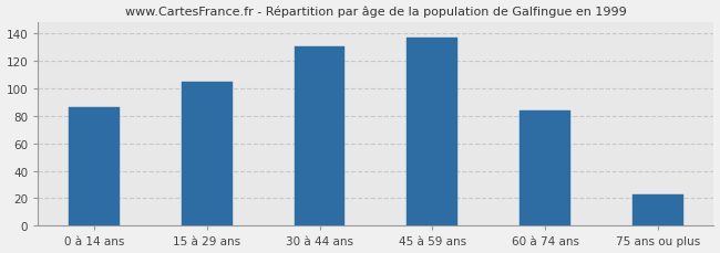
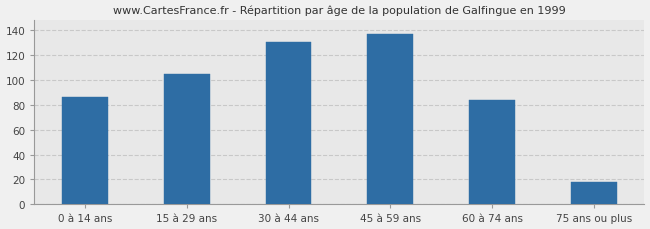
75 ans ou plus: 23 -> 18
